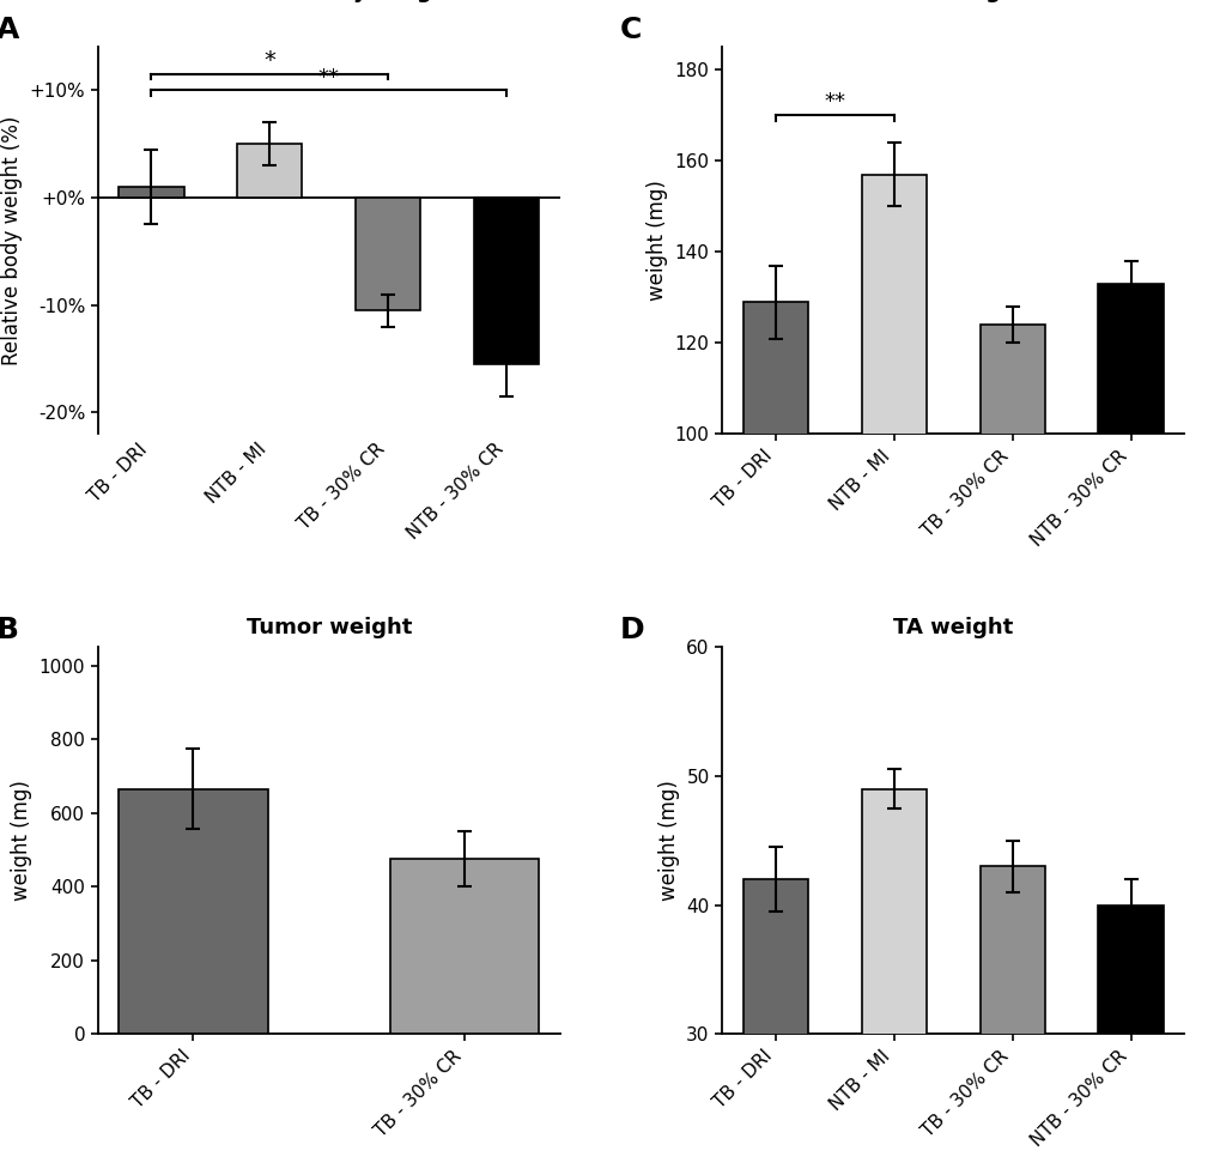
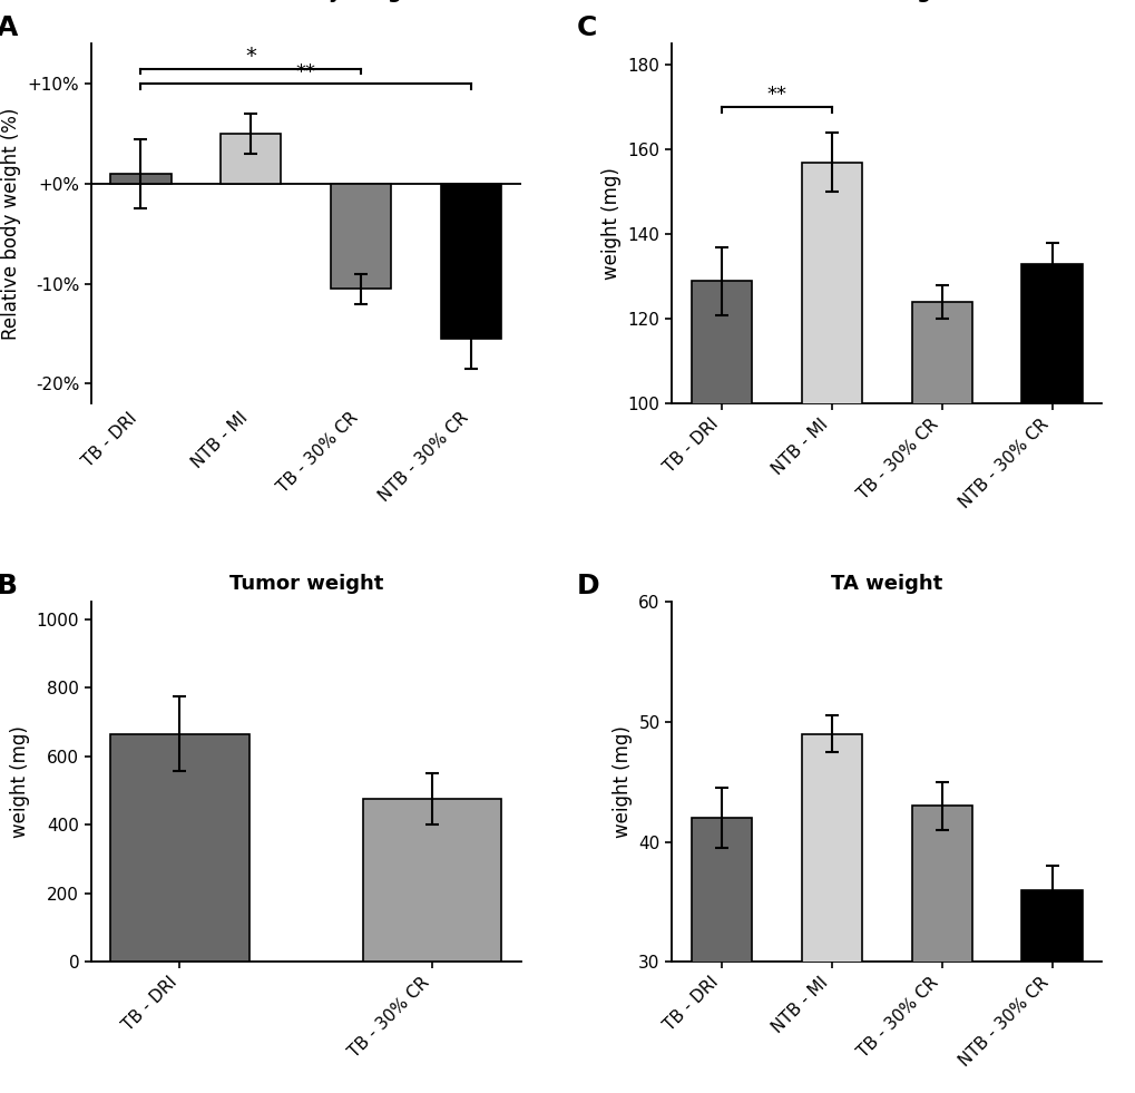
TA weight/NTB - 30% CR: 40 -> 36
